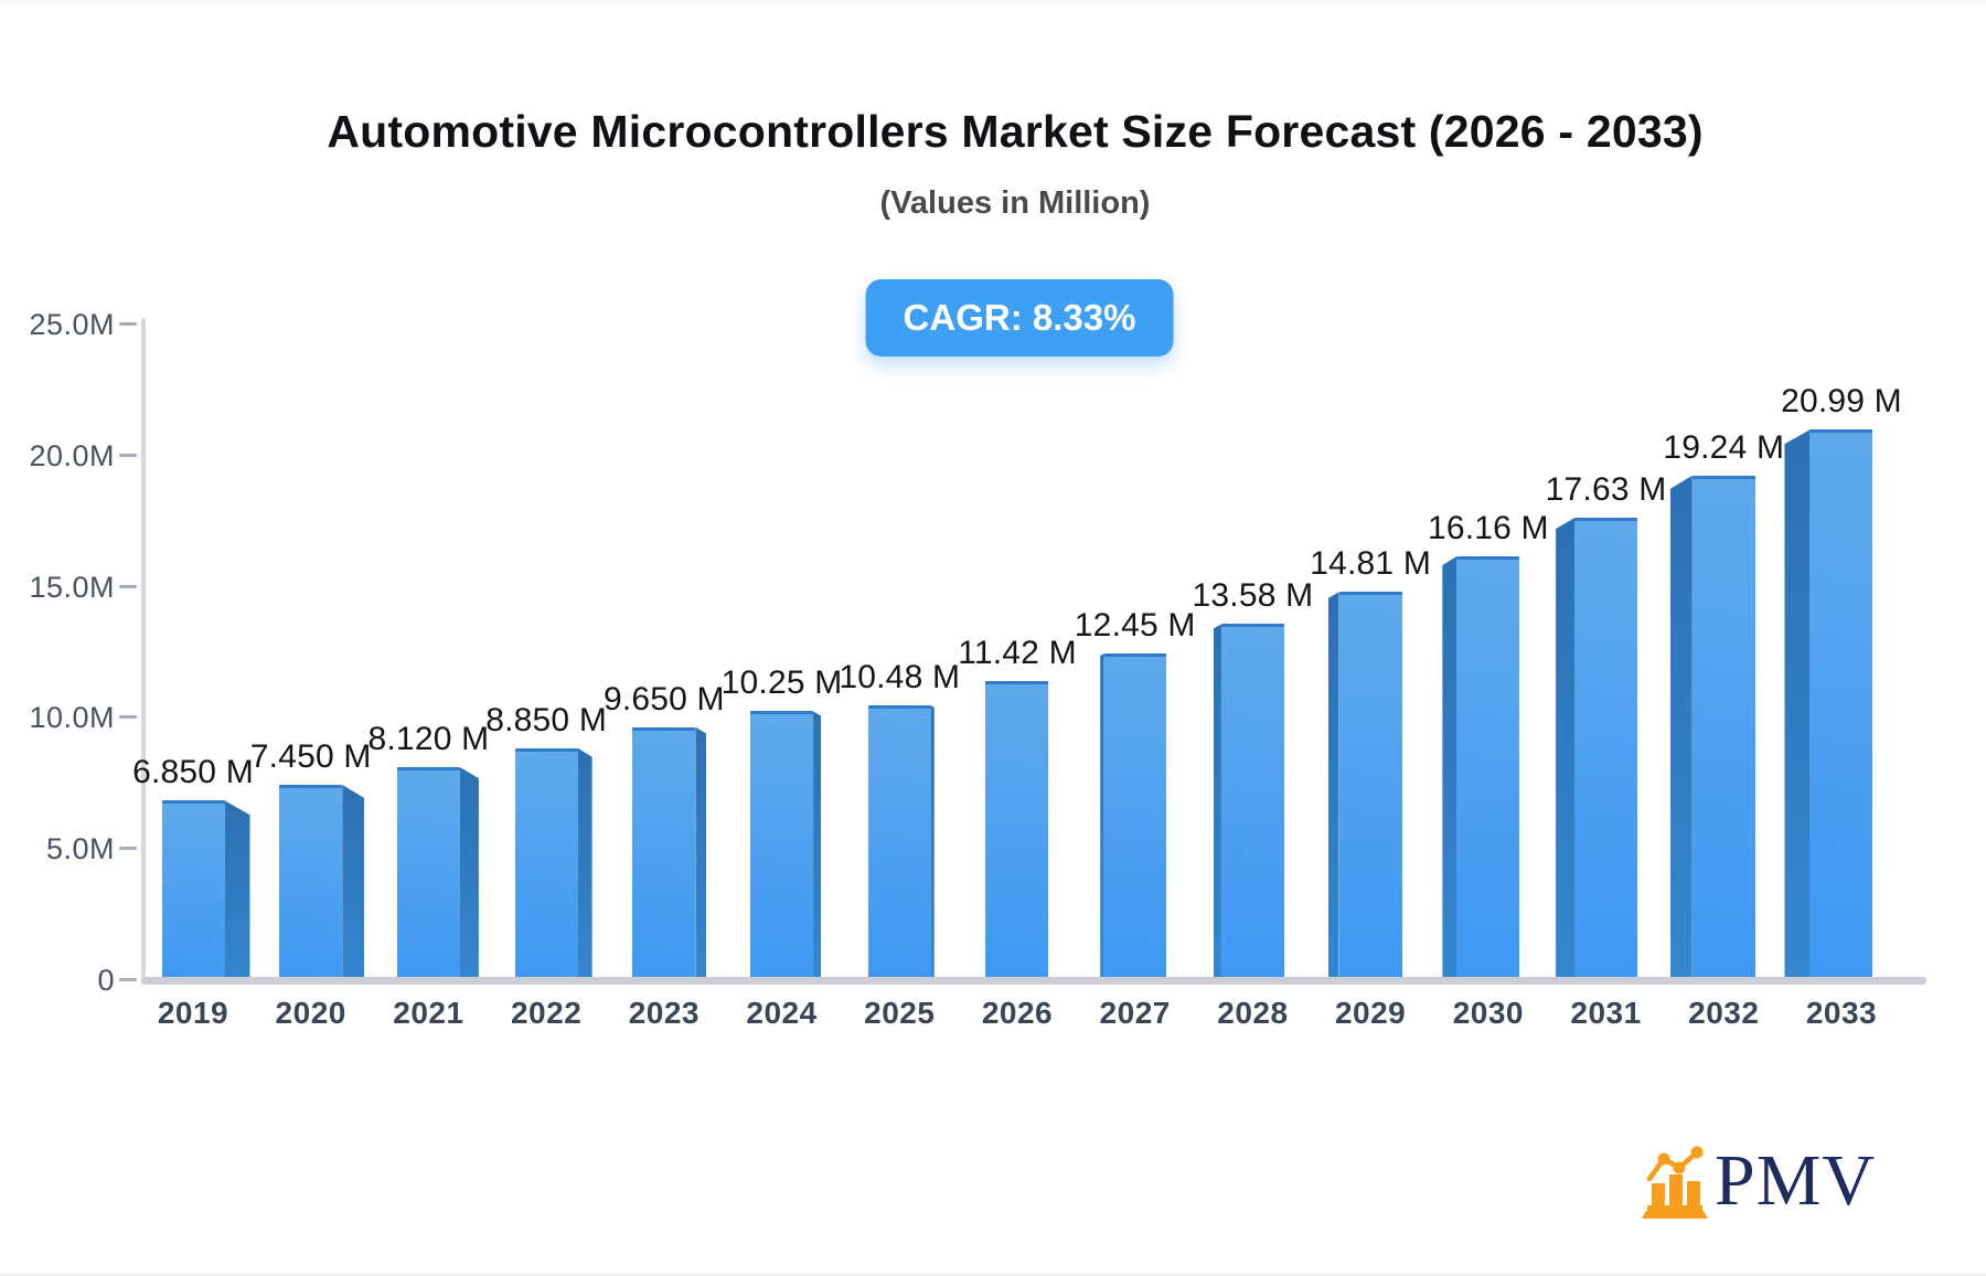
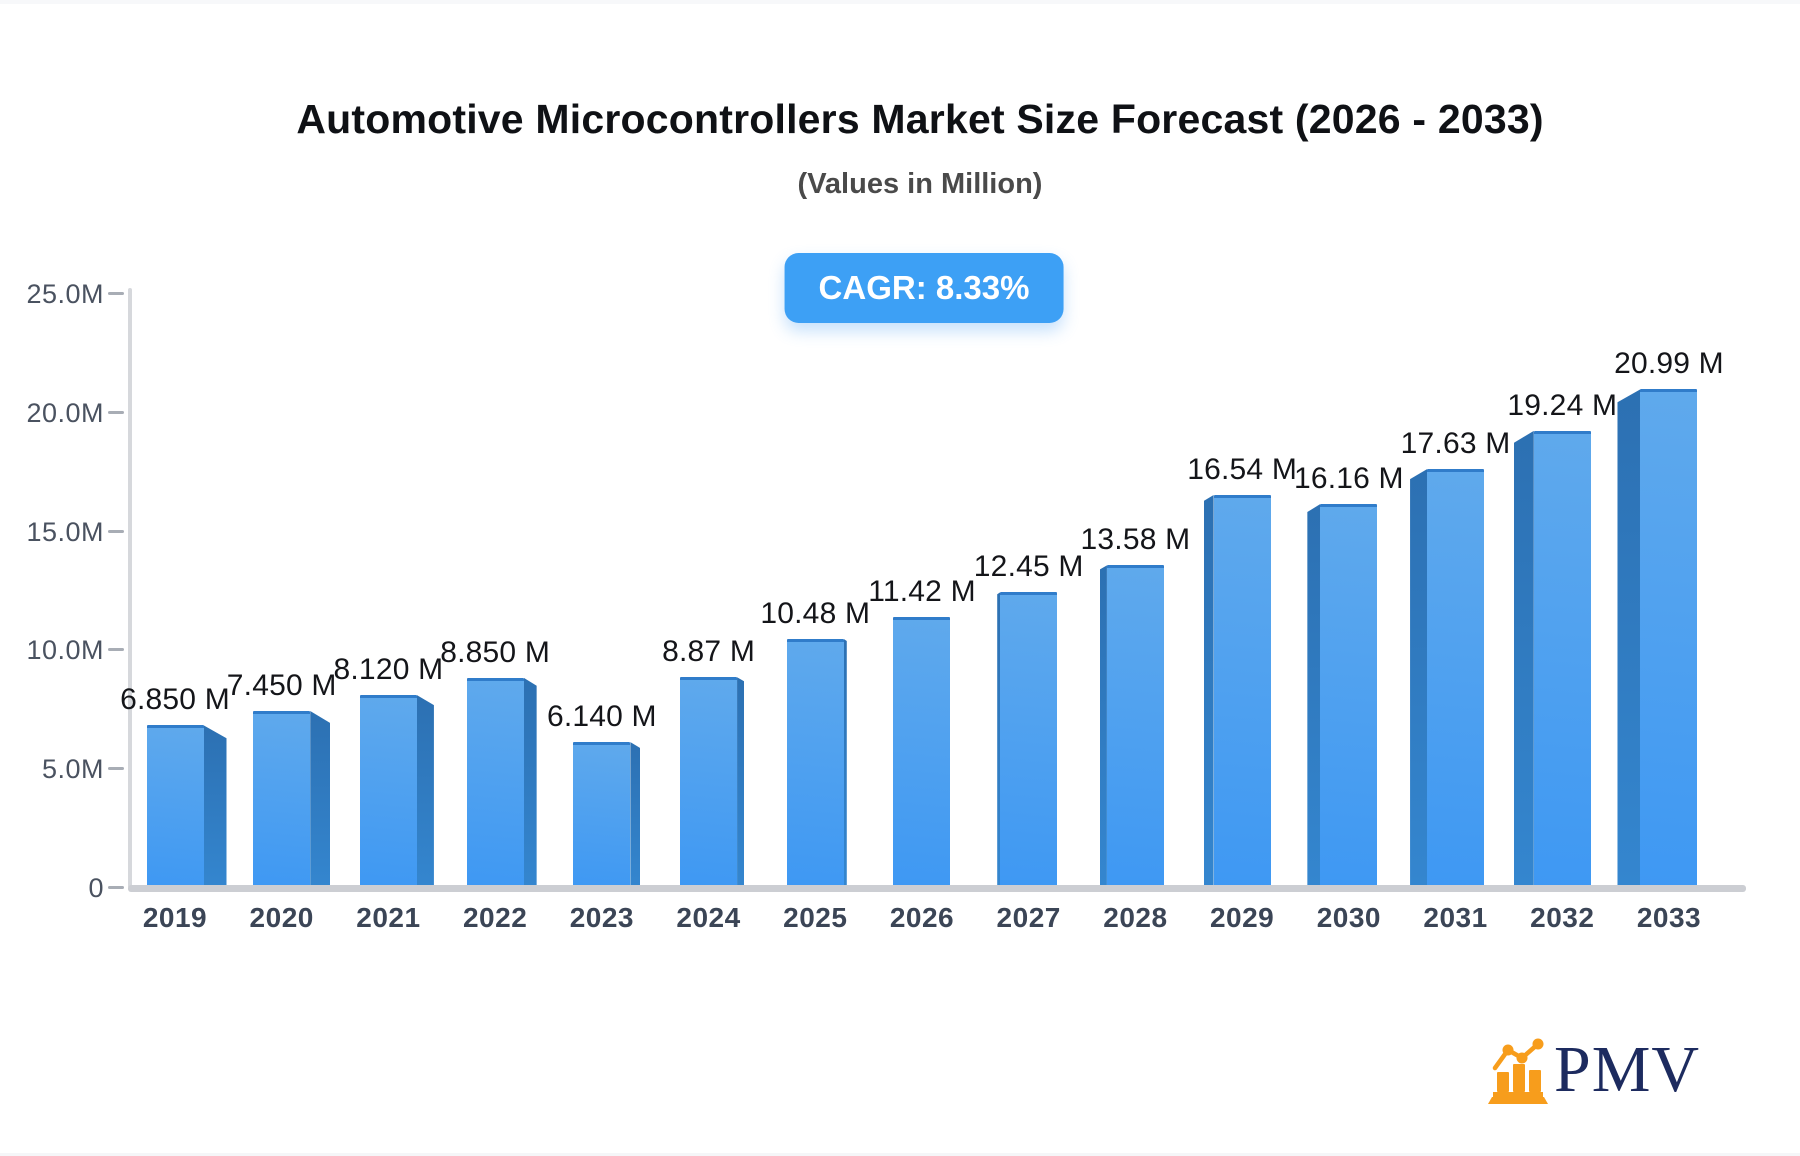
2023: 9.650 -> 6.140
2024: 10.25 -> 8.87
2029: 14.81 -> 16.54
